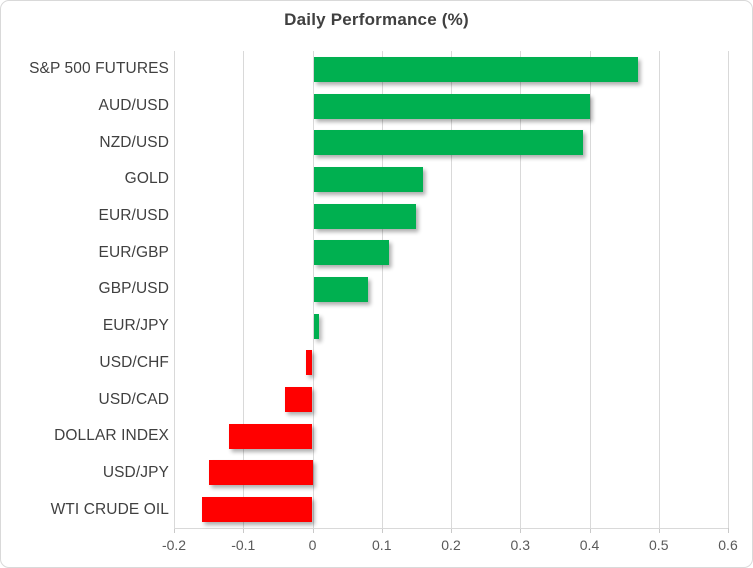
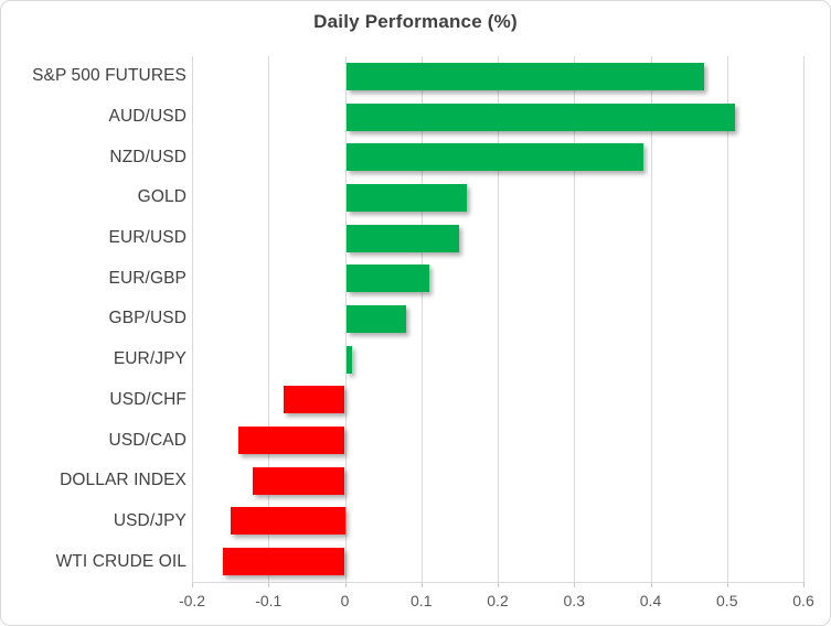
AUD/USD: 0.40 -> 0.51
USD/CHF: -0.01 -> -0.08
USD/CAD: -0.04 -> -0.14
